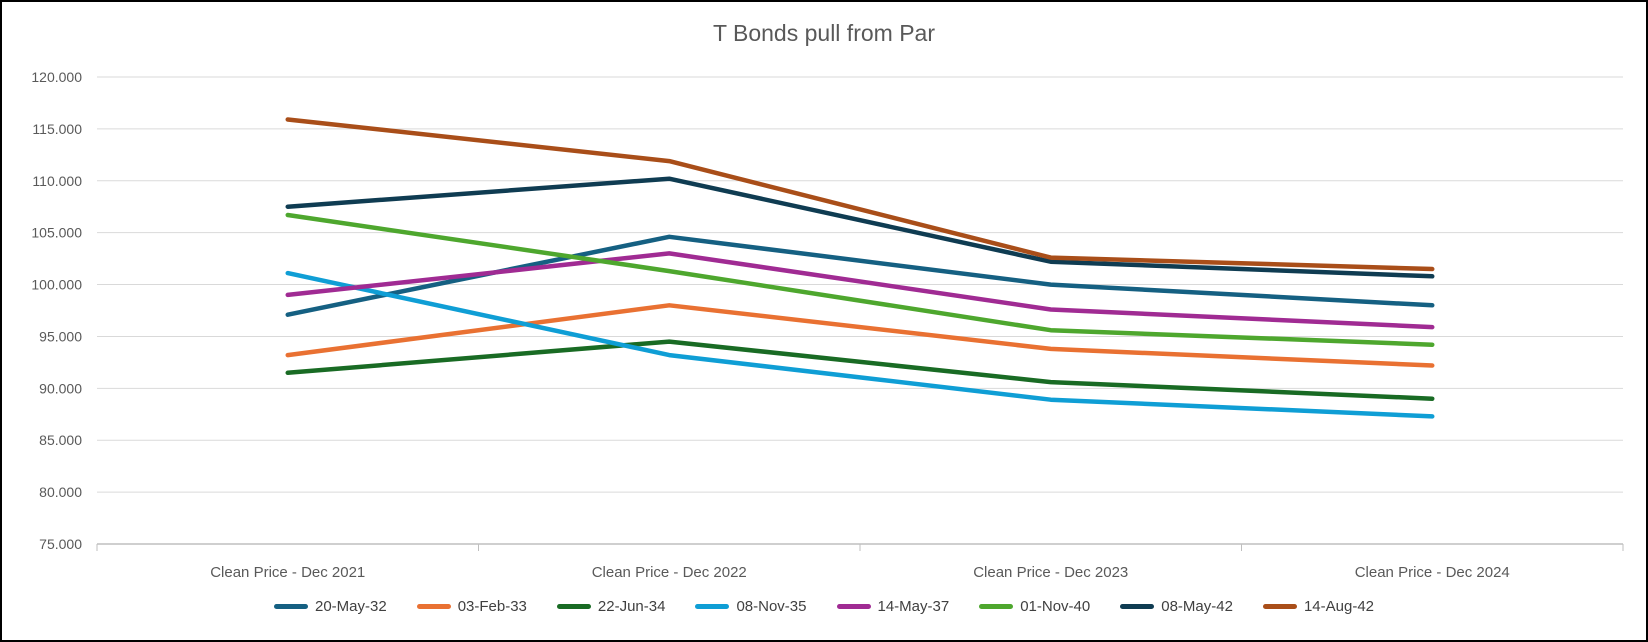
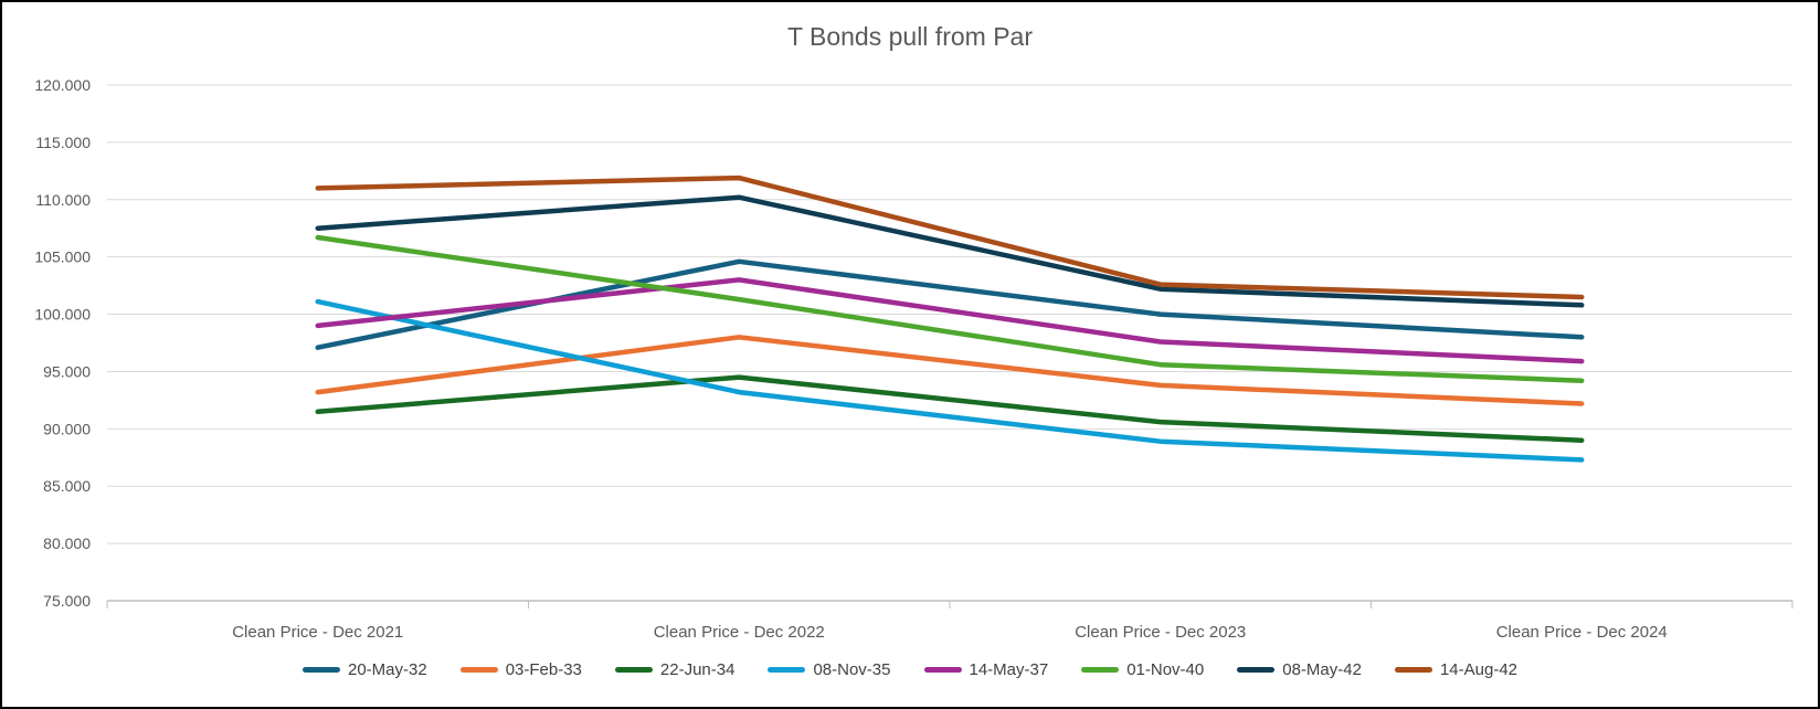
14-Aug-42/Clean Price - Dec 2021: 115.9 -> 111.0
